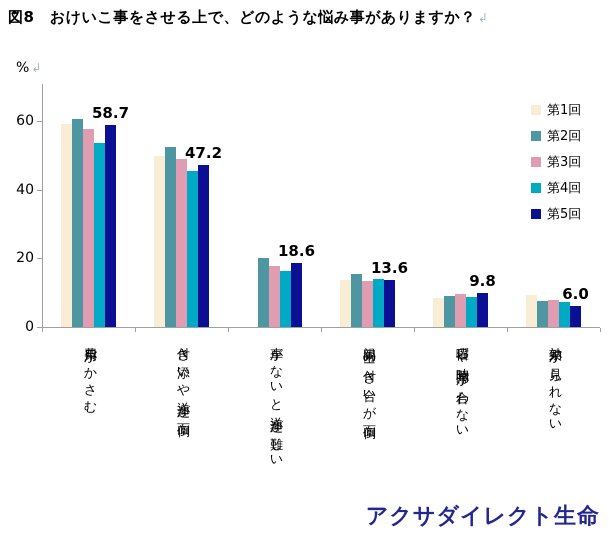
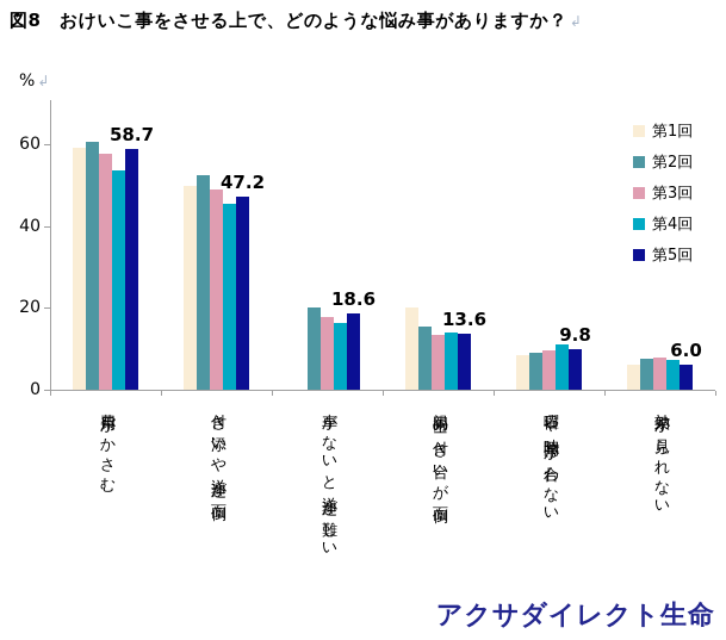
第1回/親同士の付き合いが面倒: 14 -> 20
第4回/曜日や時間帯が合わない: 9 -> 11
第1回/効果が見られない: 9 -> 6
